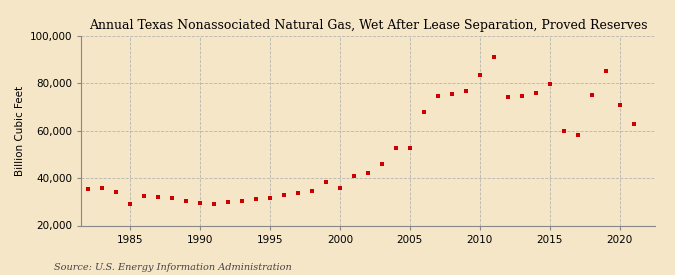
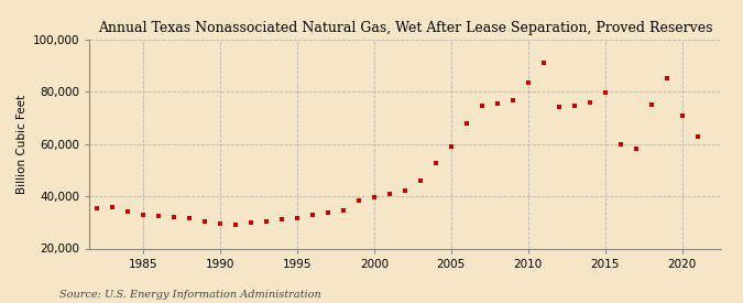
1985: 29,000 -> 33,000
2000: 36,000 -> 39,500
2005: 52,500 -> 59,000
